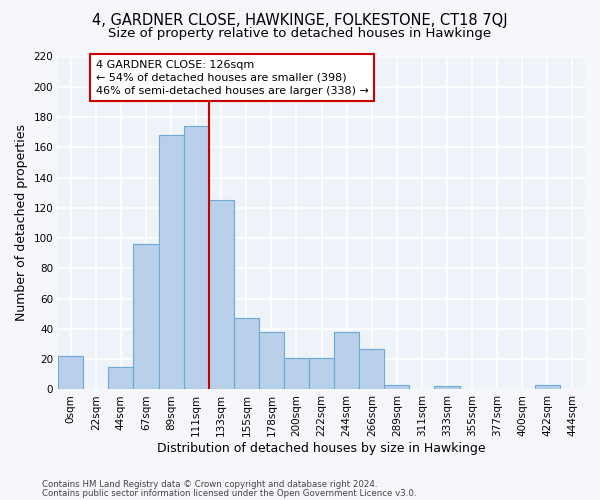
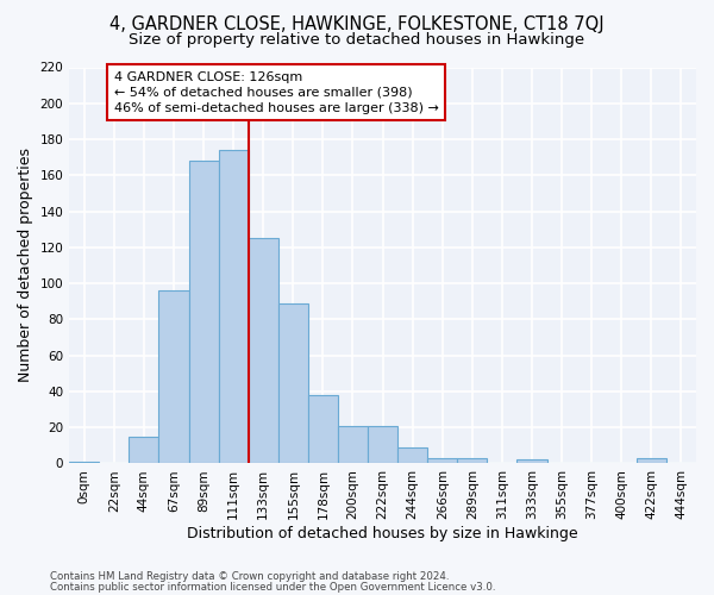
0sqm: 22 -> 1
155sqm: 47 -> 89
244sqm: 38 -> 9
266sqm: 27 -> 3
